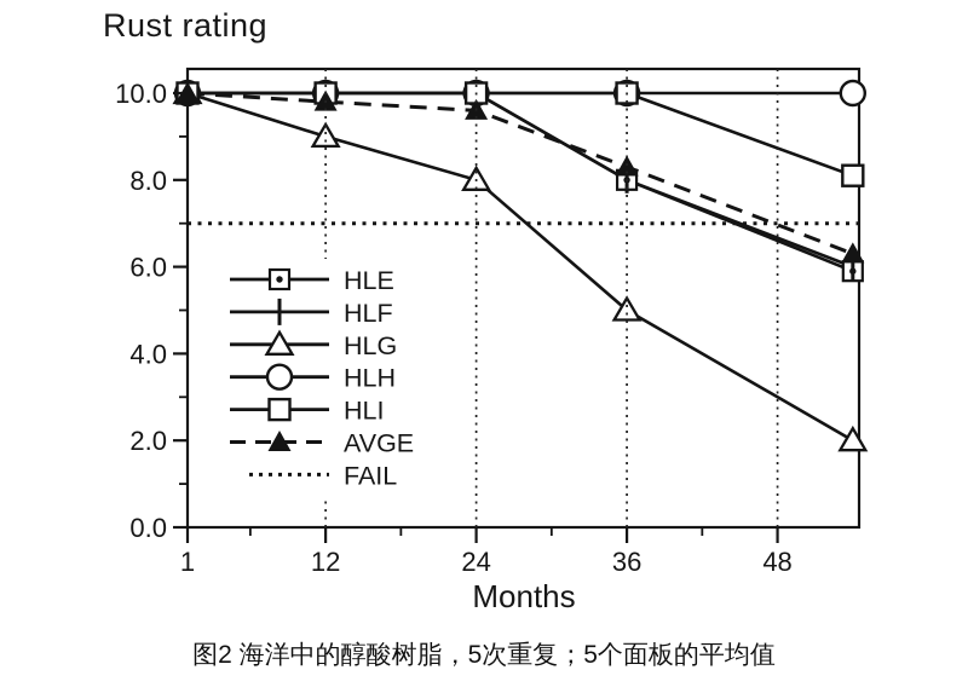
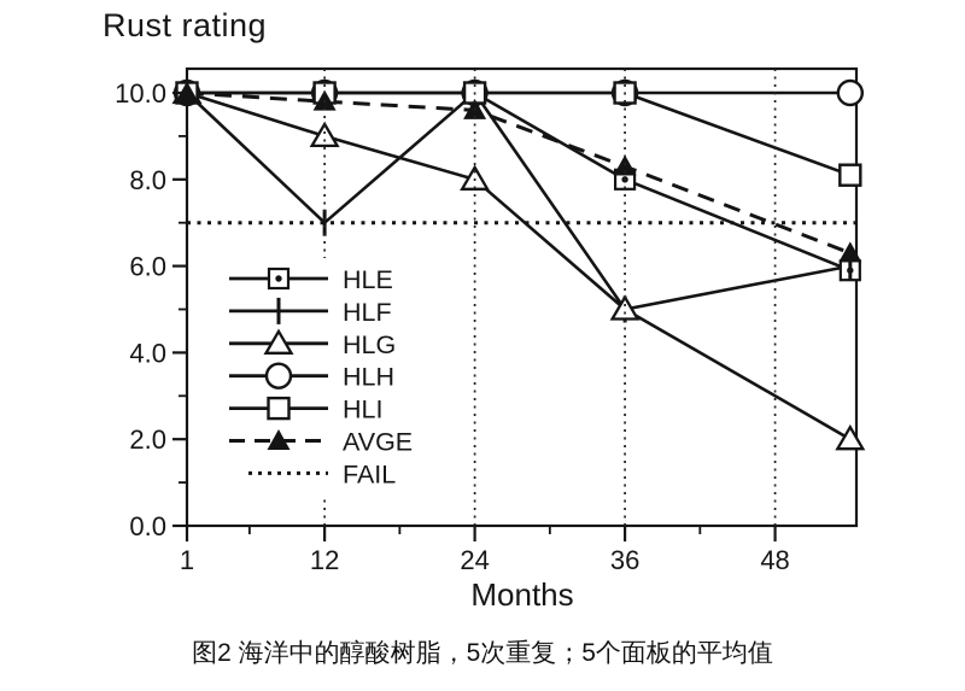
HLF/12: 10 -> 7
HLF/36: 8 -> 5
